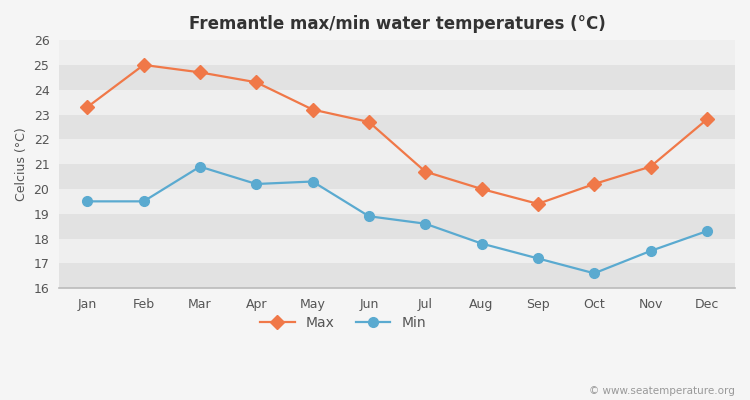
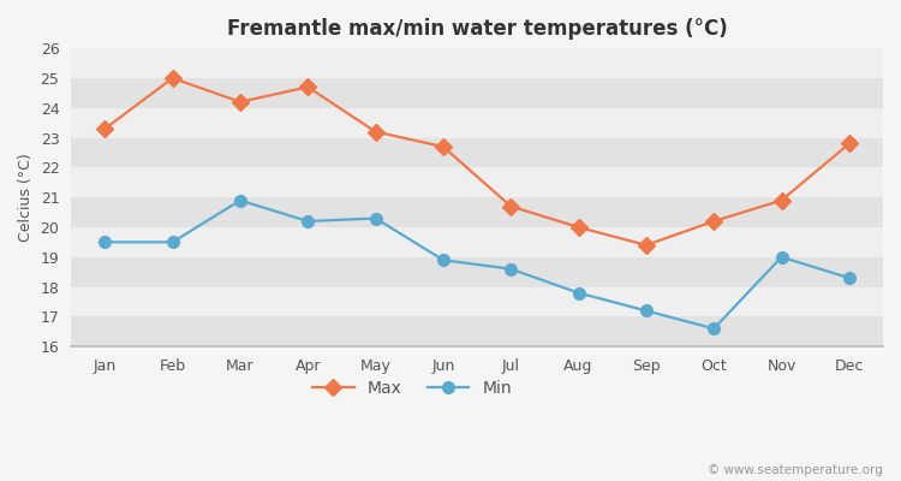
Max/Mar: 24.7 -> 24.2
Max/Apr: 24.3 -> 24.7
Min/Nov: 17.5 -> 19.0
